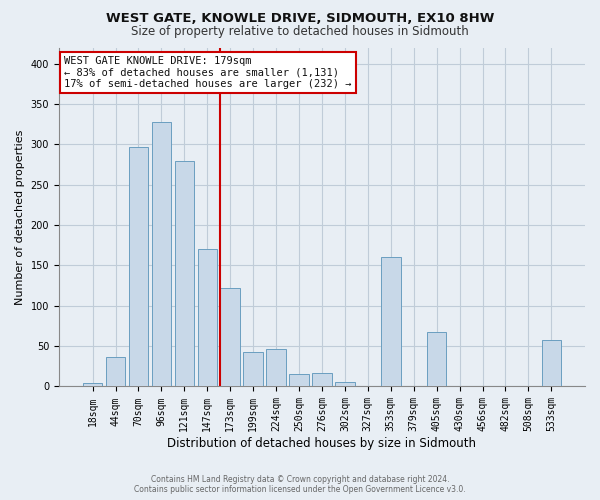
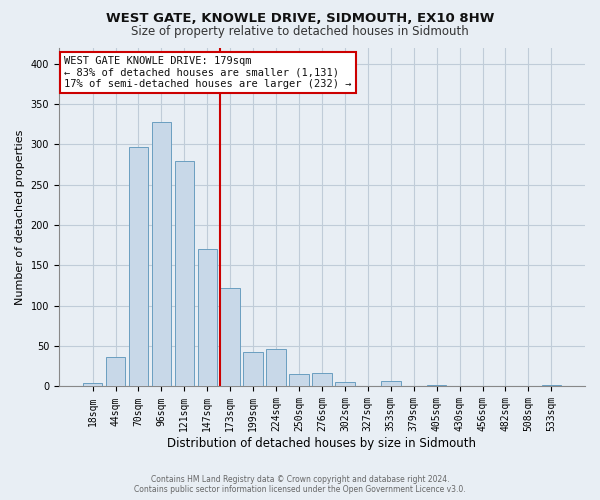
353sqm: 160 -> 7
405sqm: 68 -> 2
533sqm: 58 -> 2
